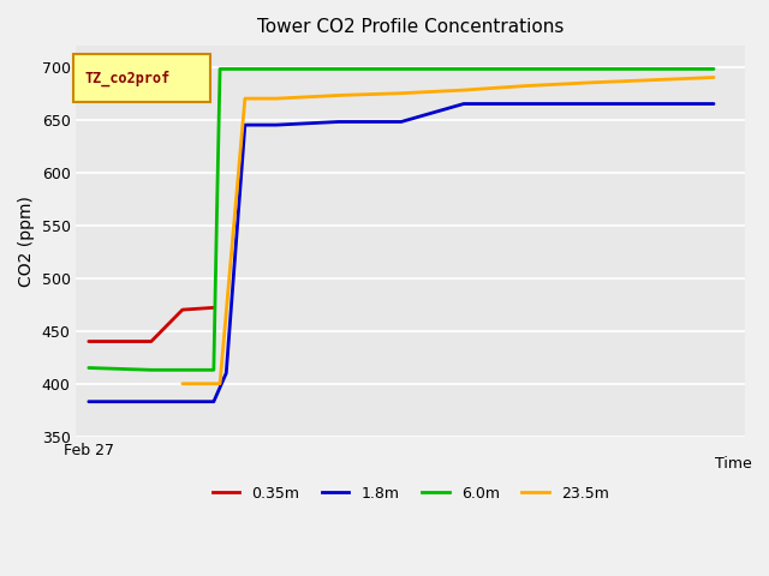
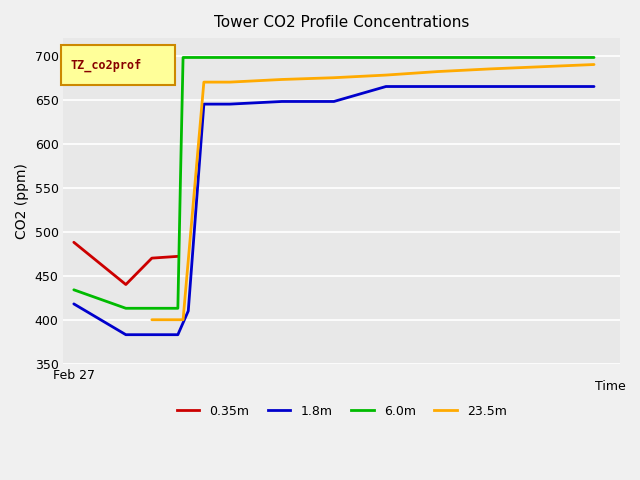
0.35m/Feb 27: 440 -> 488
1.8m/Feb 27: 383 -> 418
6.0m/Feb 27: 415 -> 434
